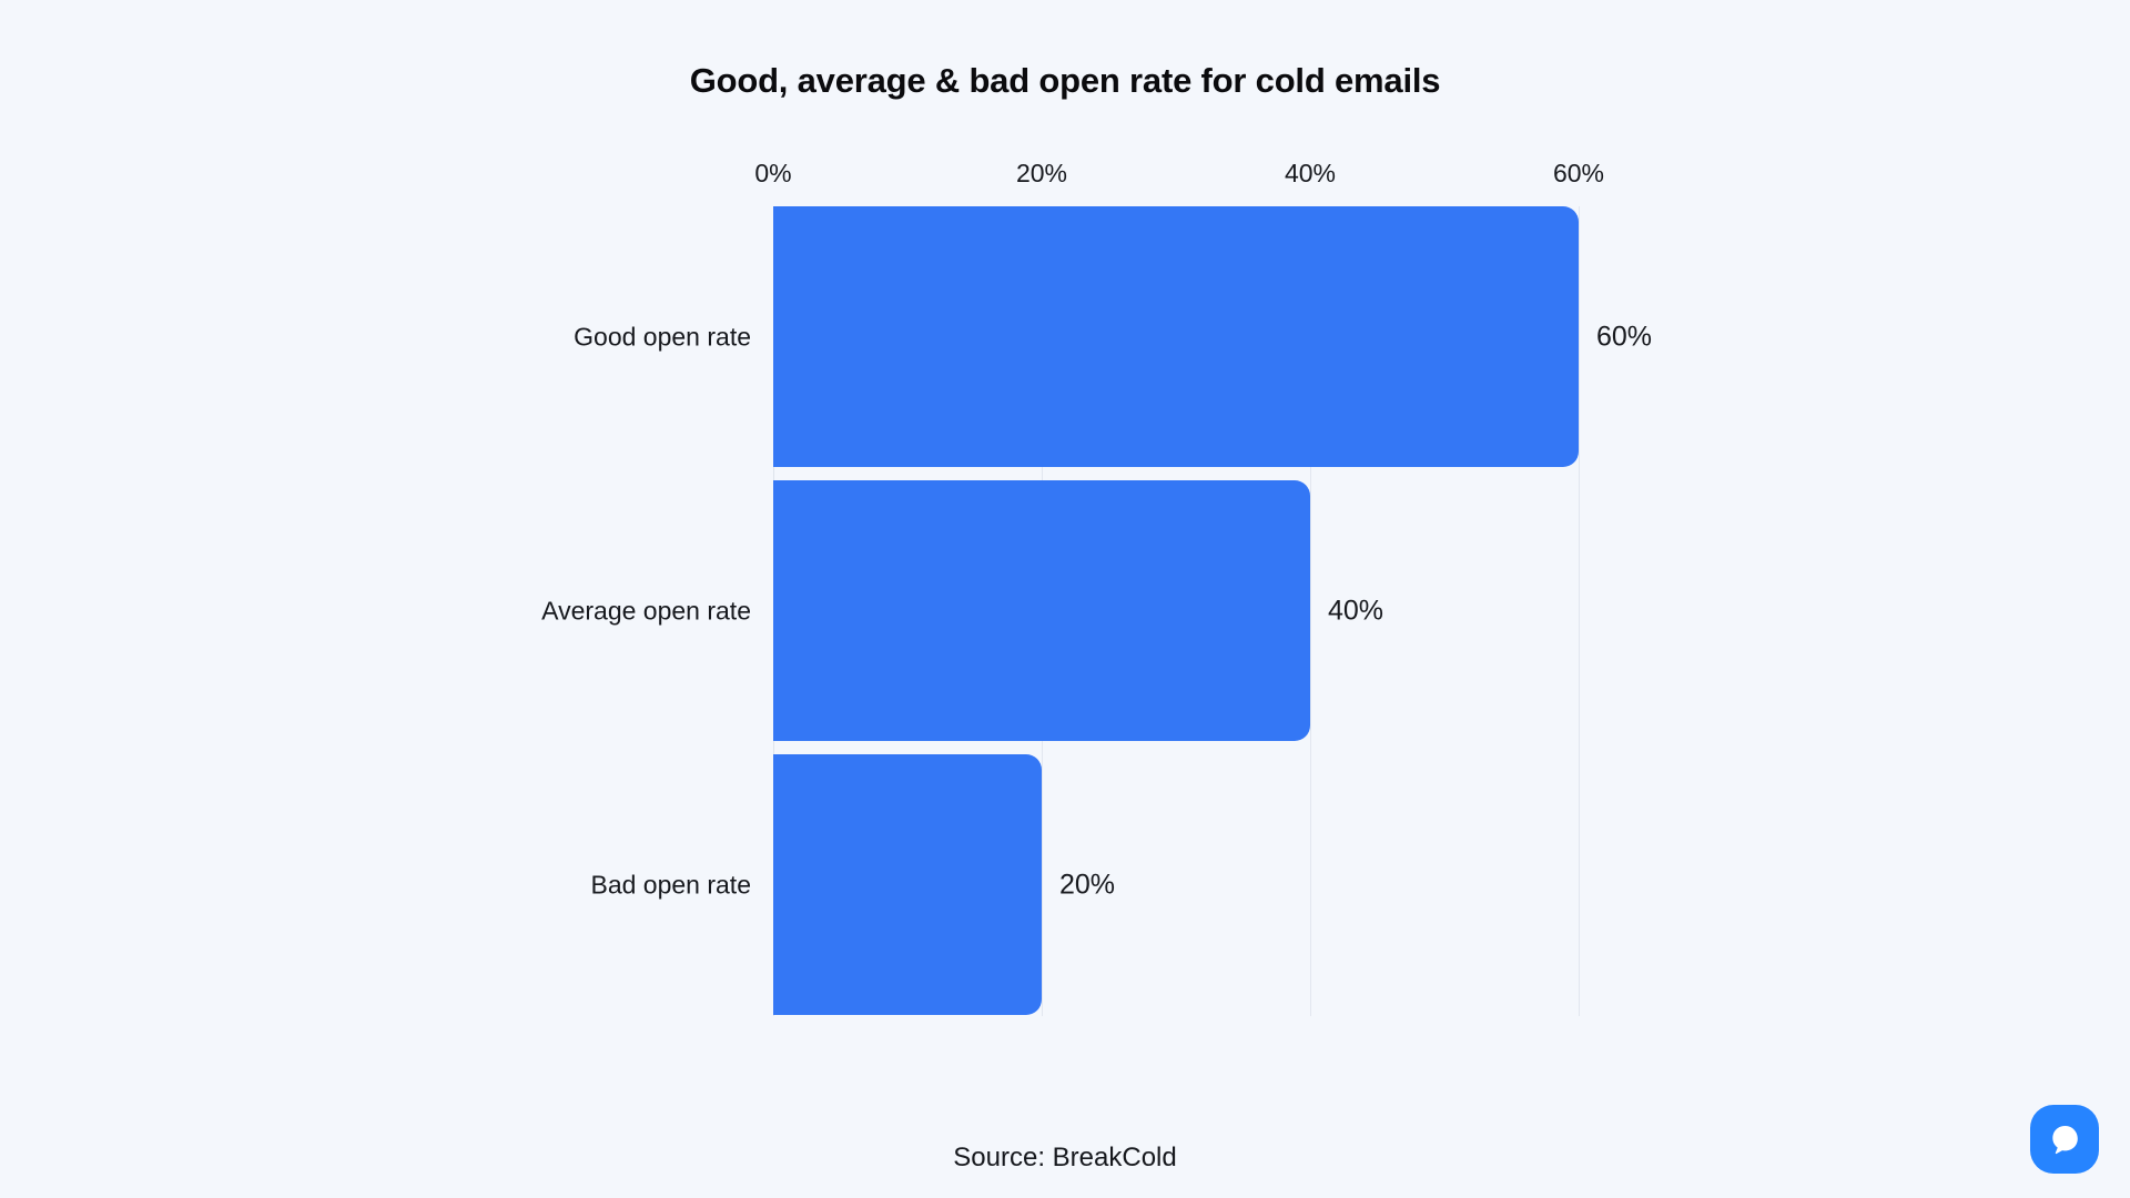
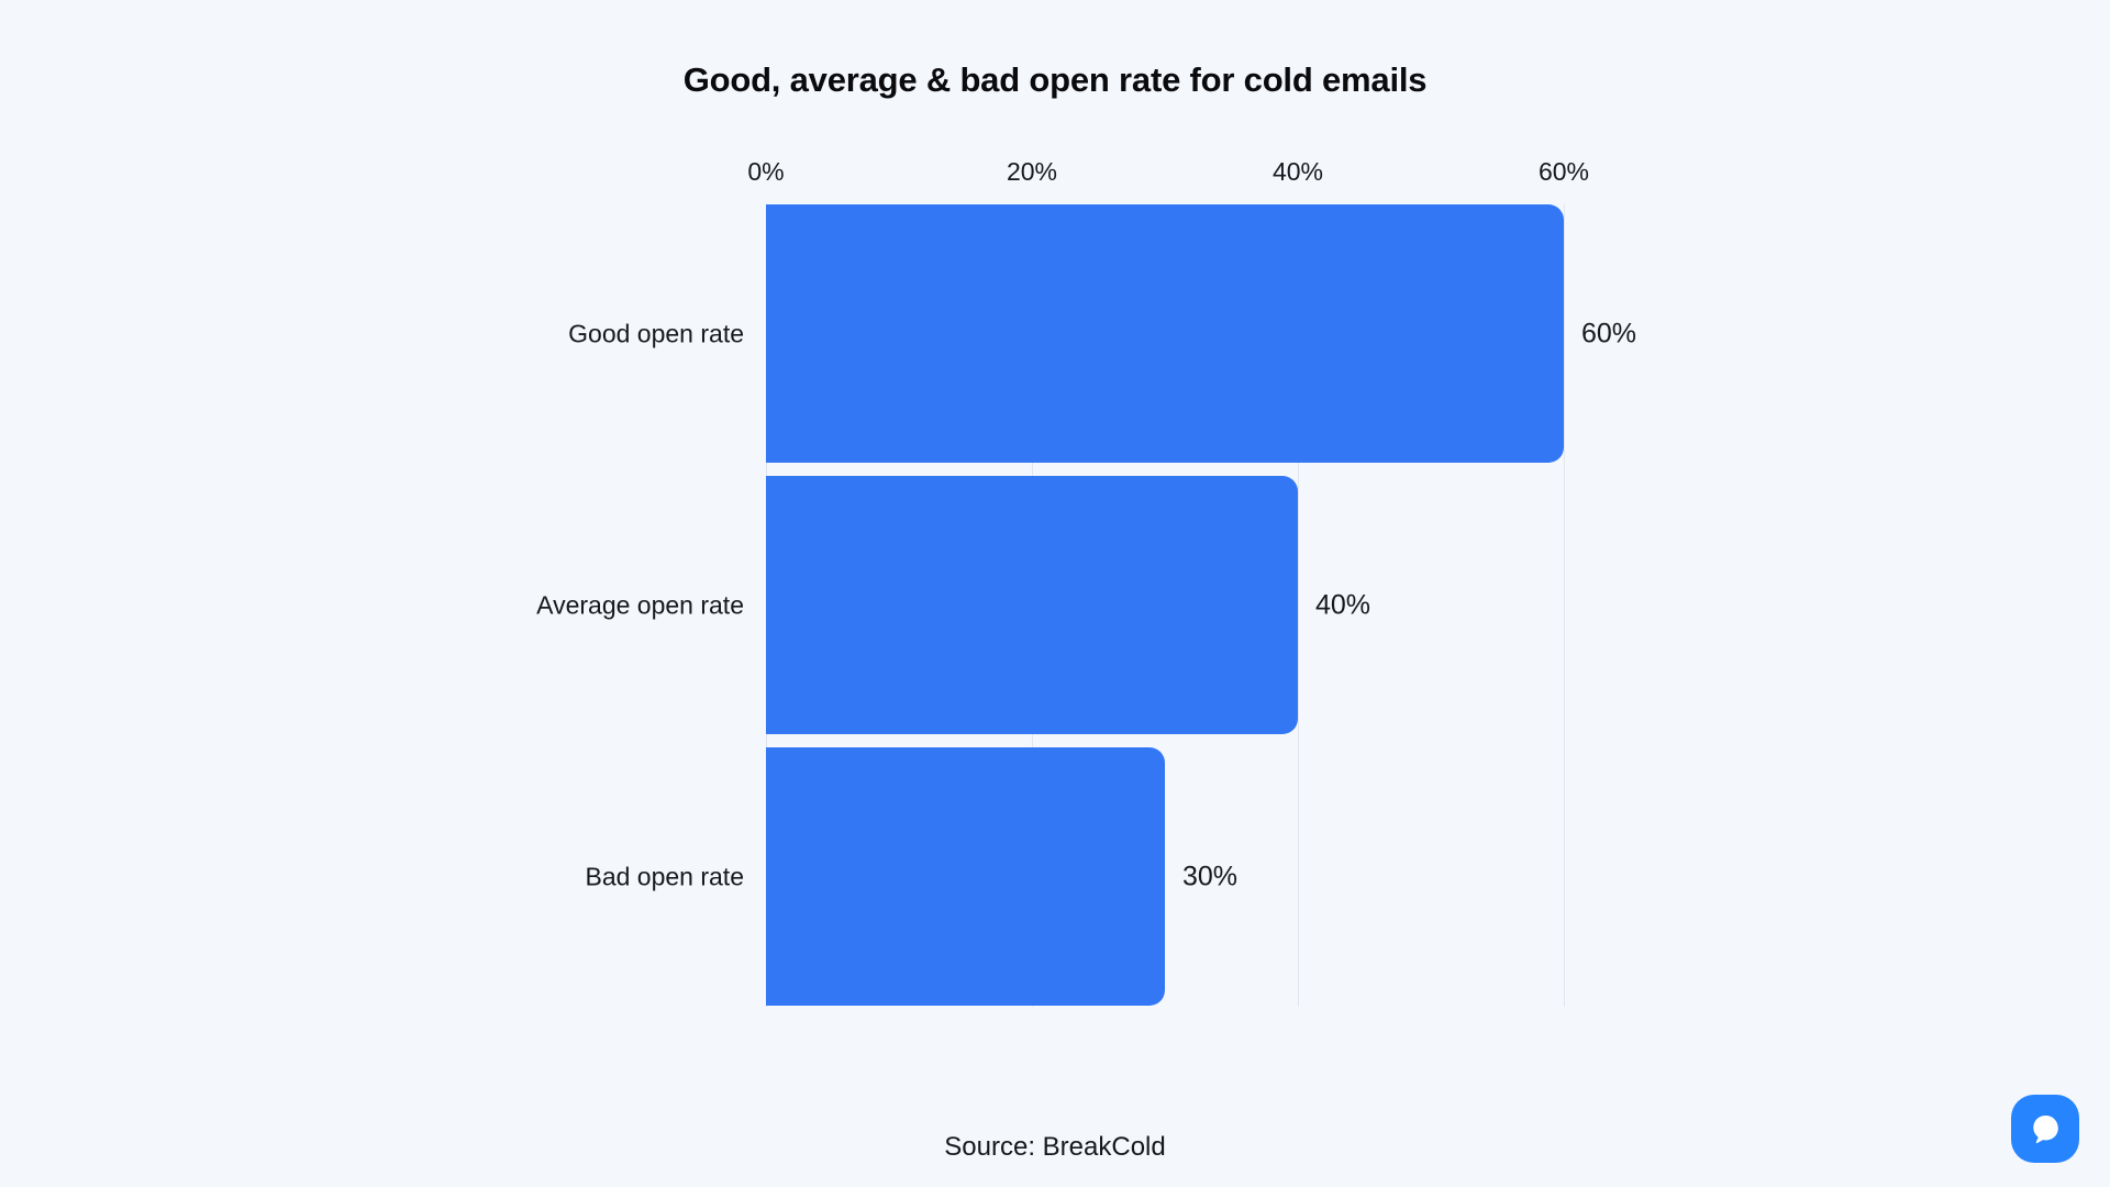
Bad open rate: 20% -> 30%
